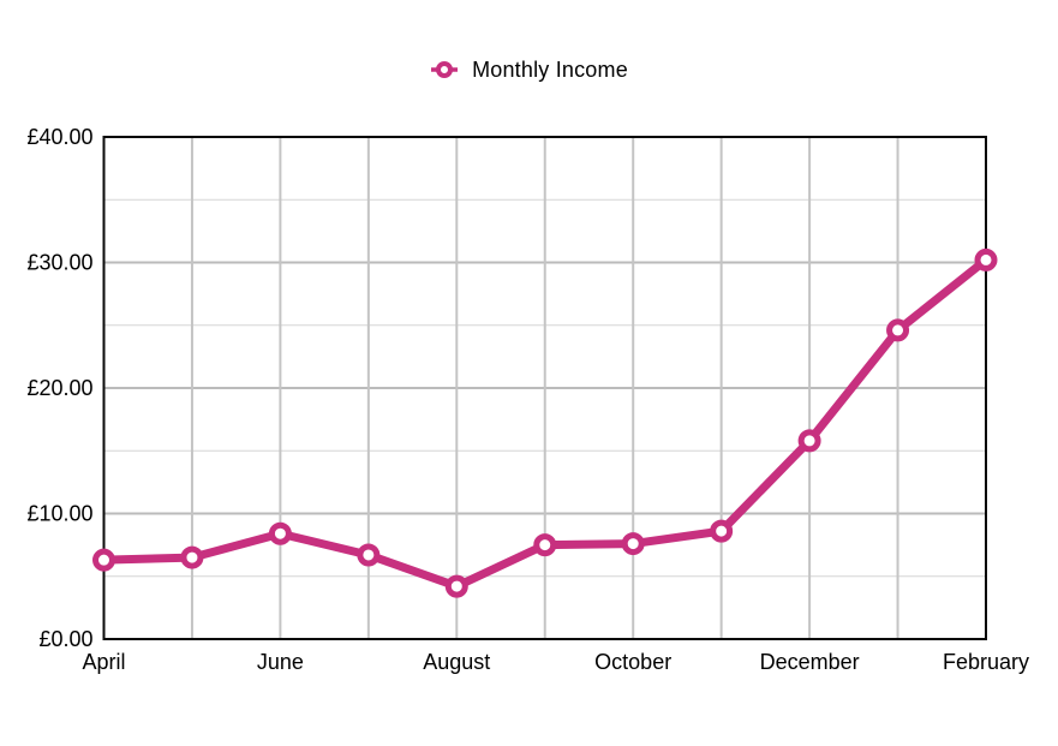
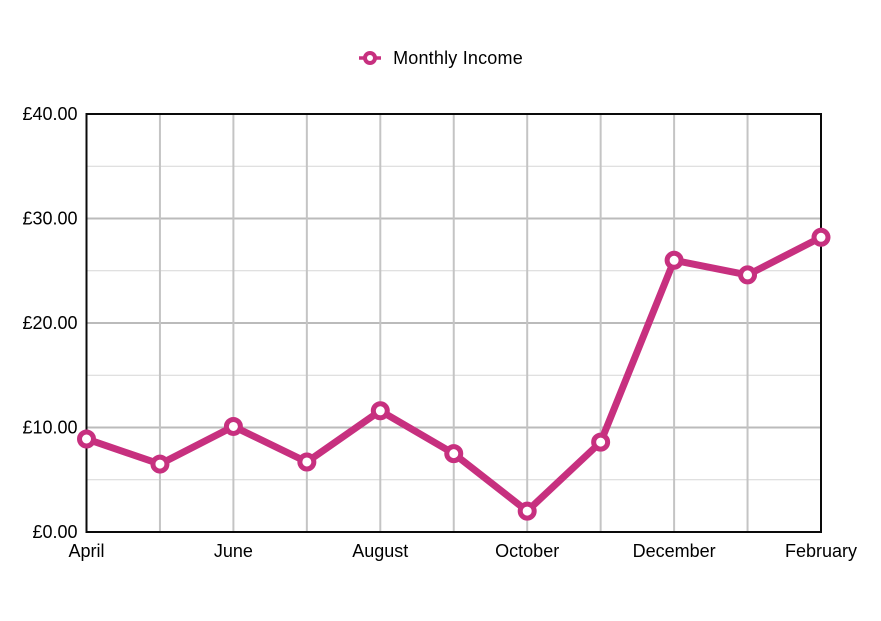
April: £6.3 -> £8.9
June: £8.4 -> £10.1
August: £4.2 -> £11.6
October: £7.6 -> £2.0
December: £15.8 -> £26.0
February: £30.2 -> £28.2
